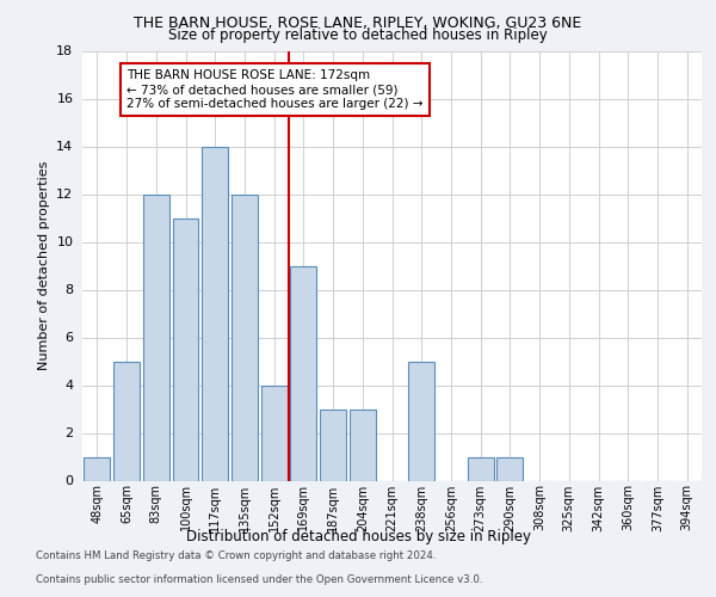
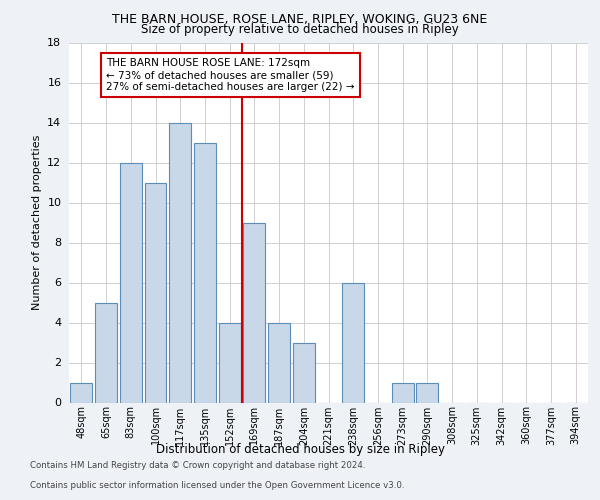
135sqm: 12 -> 13
187sqm: 3 -> 4
238sqm: 5 -> 6
